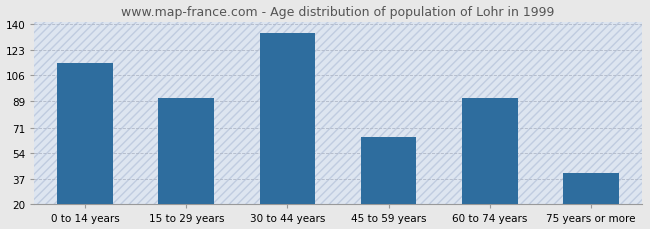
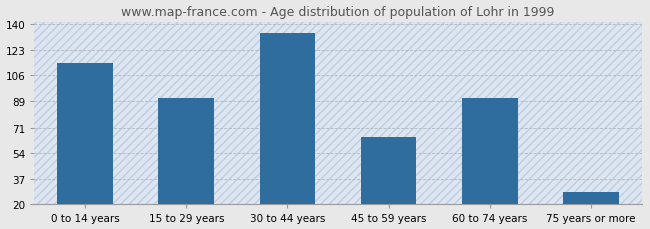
75 years or more: 41 -> 28
